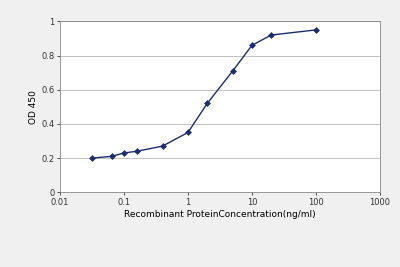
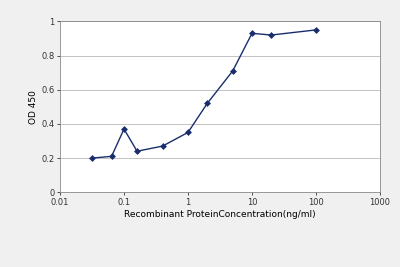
0.1: 0.23 -> 0.37
10: 0.86 -> 0.93
